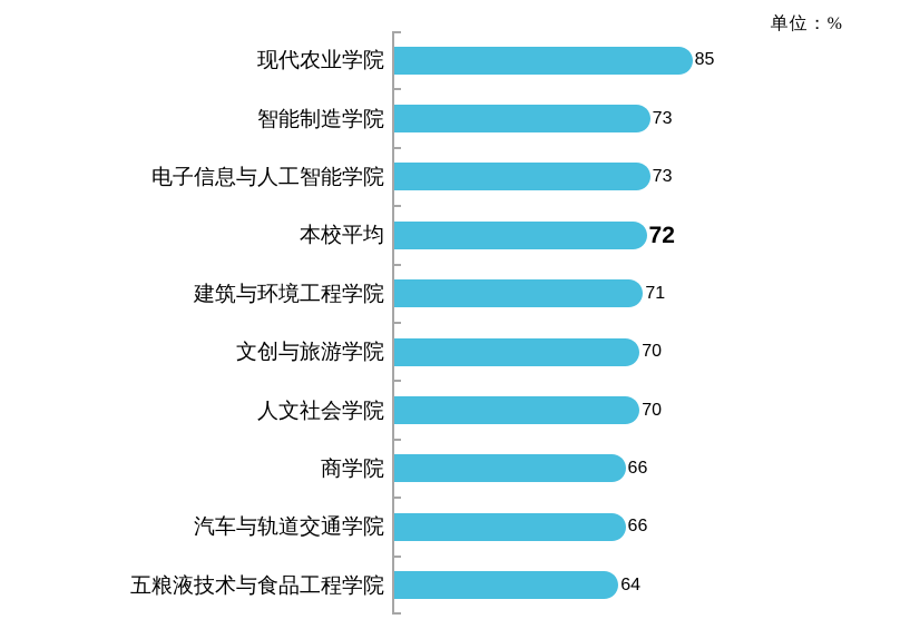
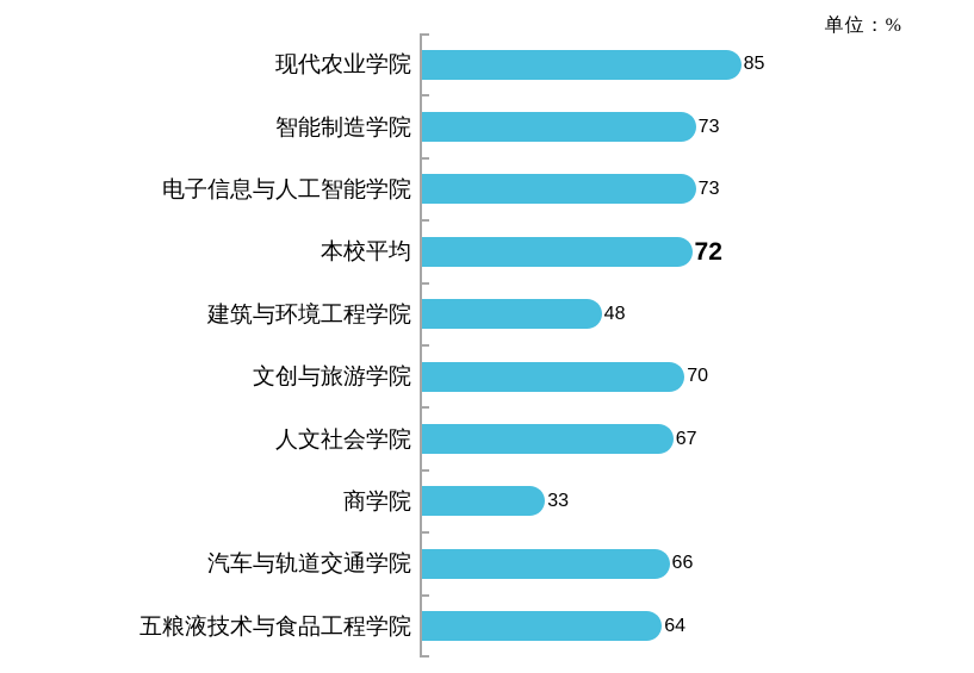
建筑与环境工程学院: 71 -> 48
人文社会学院: 70 -> 67
商学院: 66 -> 33
